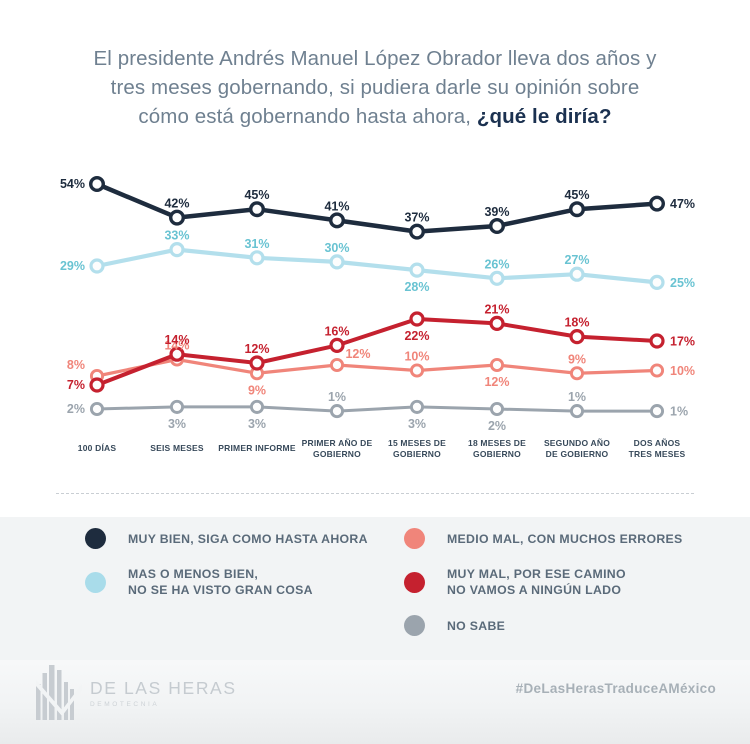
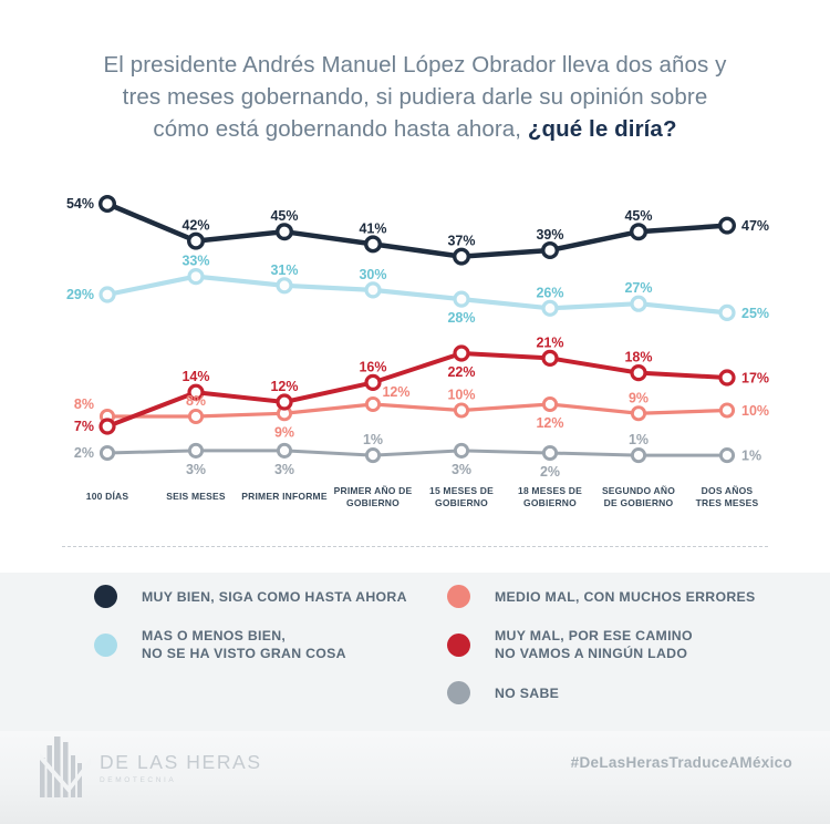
MEDIO MAL, CON MUCHOS ERRORES/SEIS MESES: 14% -> 8%
